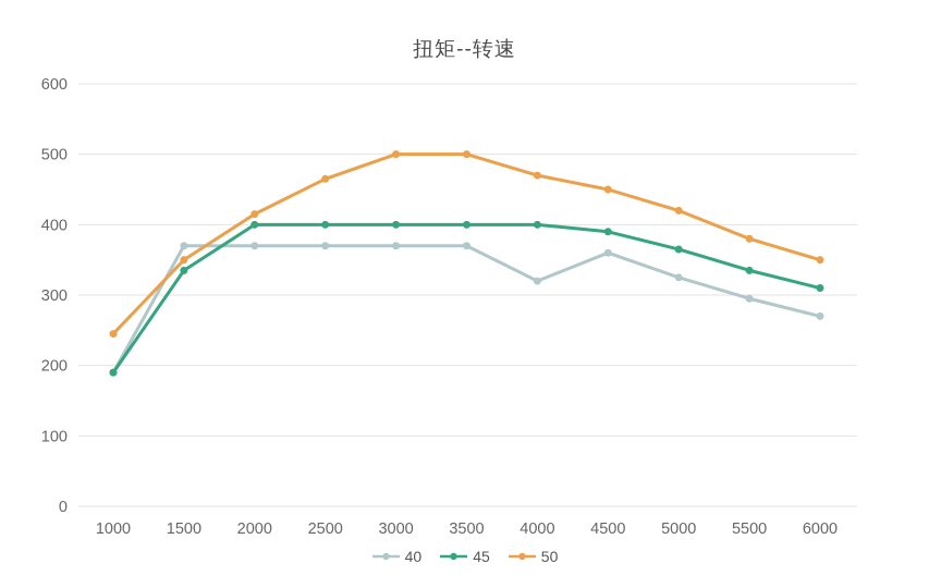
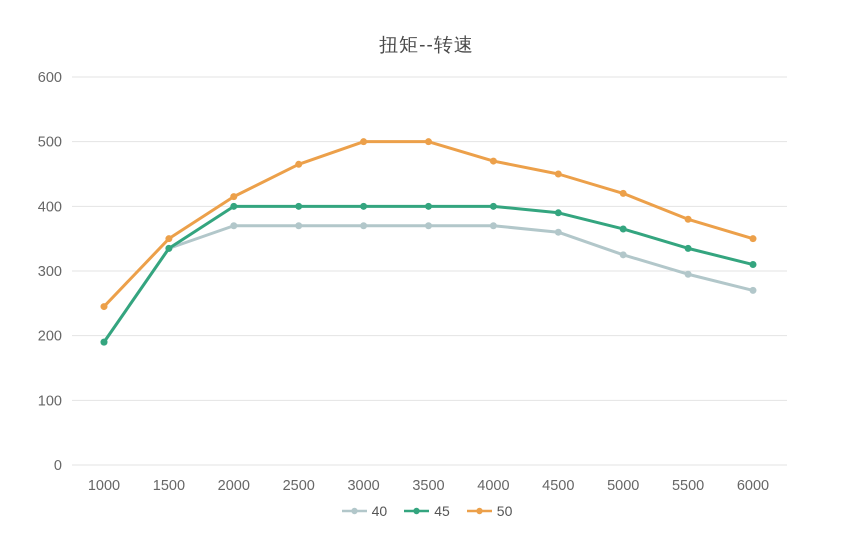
40/1500: 370 -> 340
40/4000: 320 -> 370
